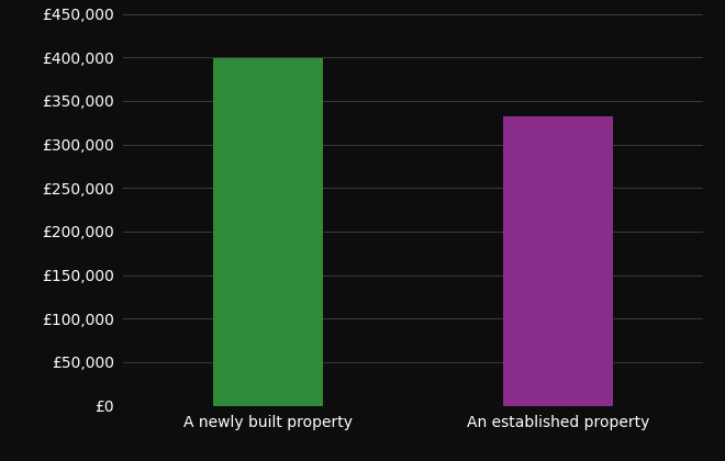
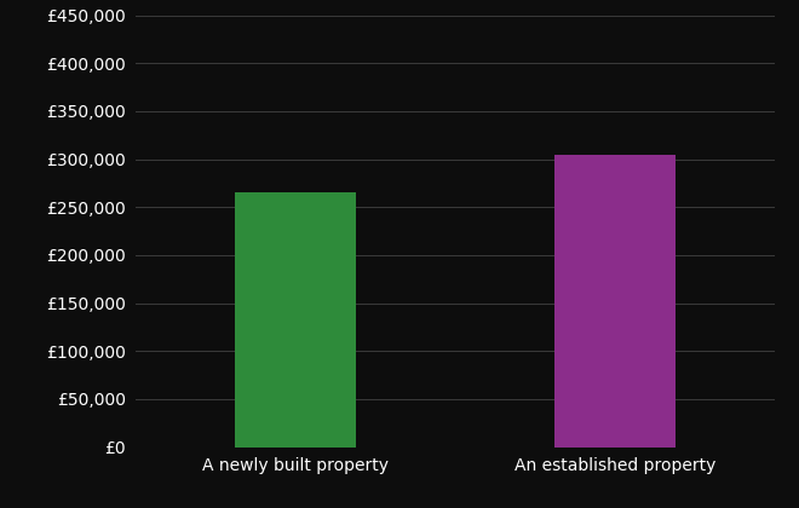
A newly built property: £399,000 -> £266,000
An established property: £332,000 -> £304,000
